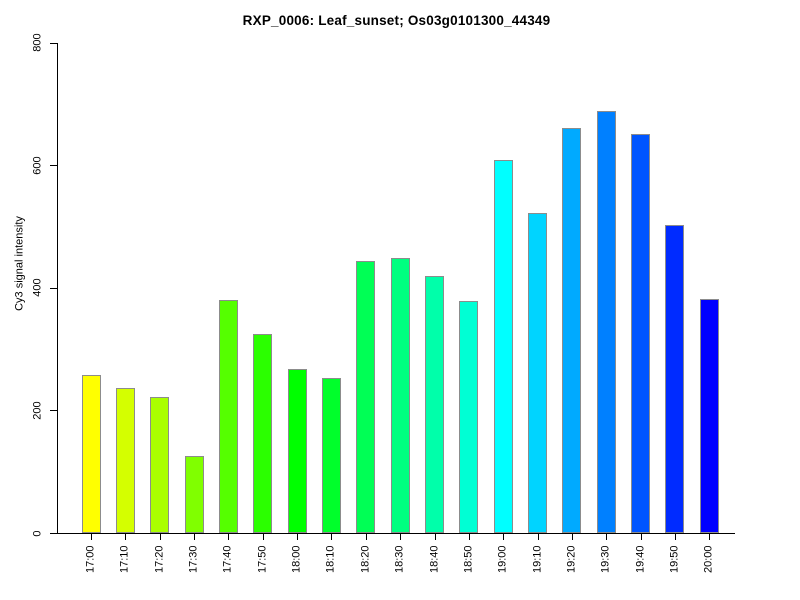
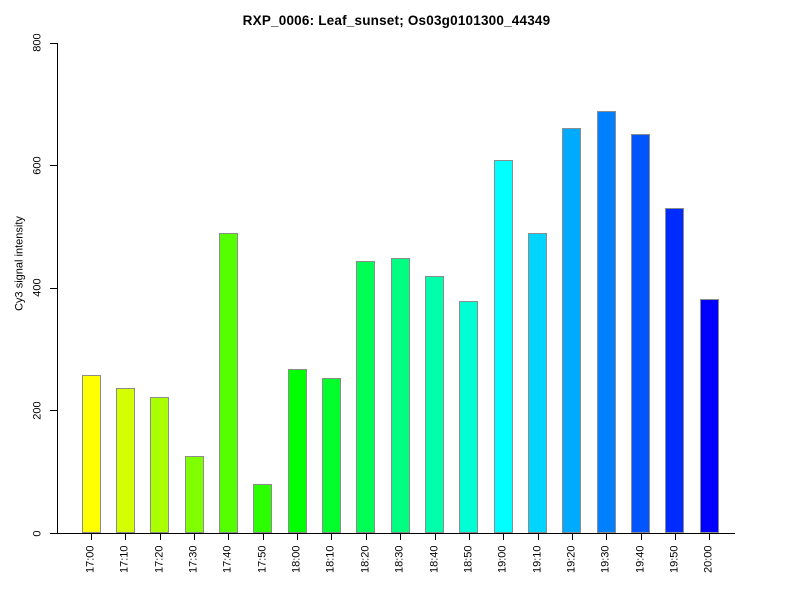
17:40: 380 -> 490
17:50: 320 -> 80
19:10: 520 -> 490
19:50: 500 -> 530
